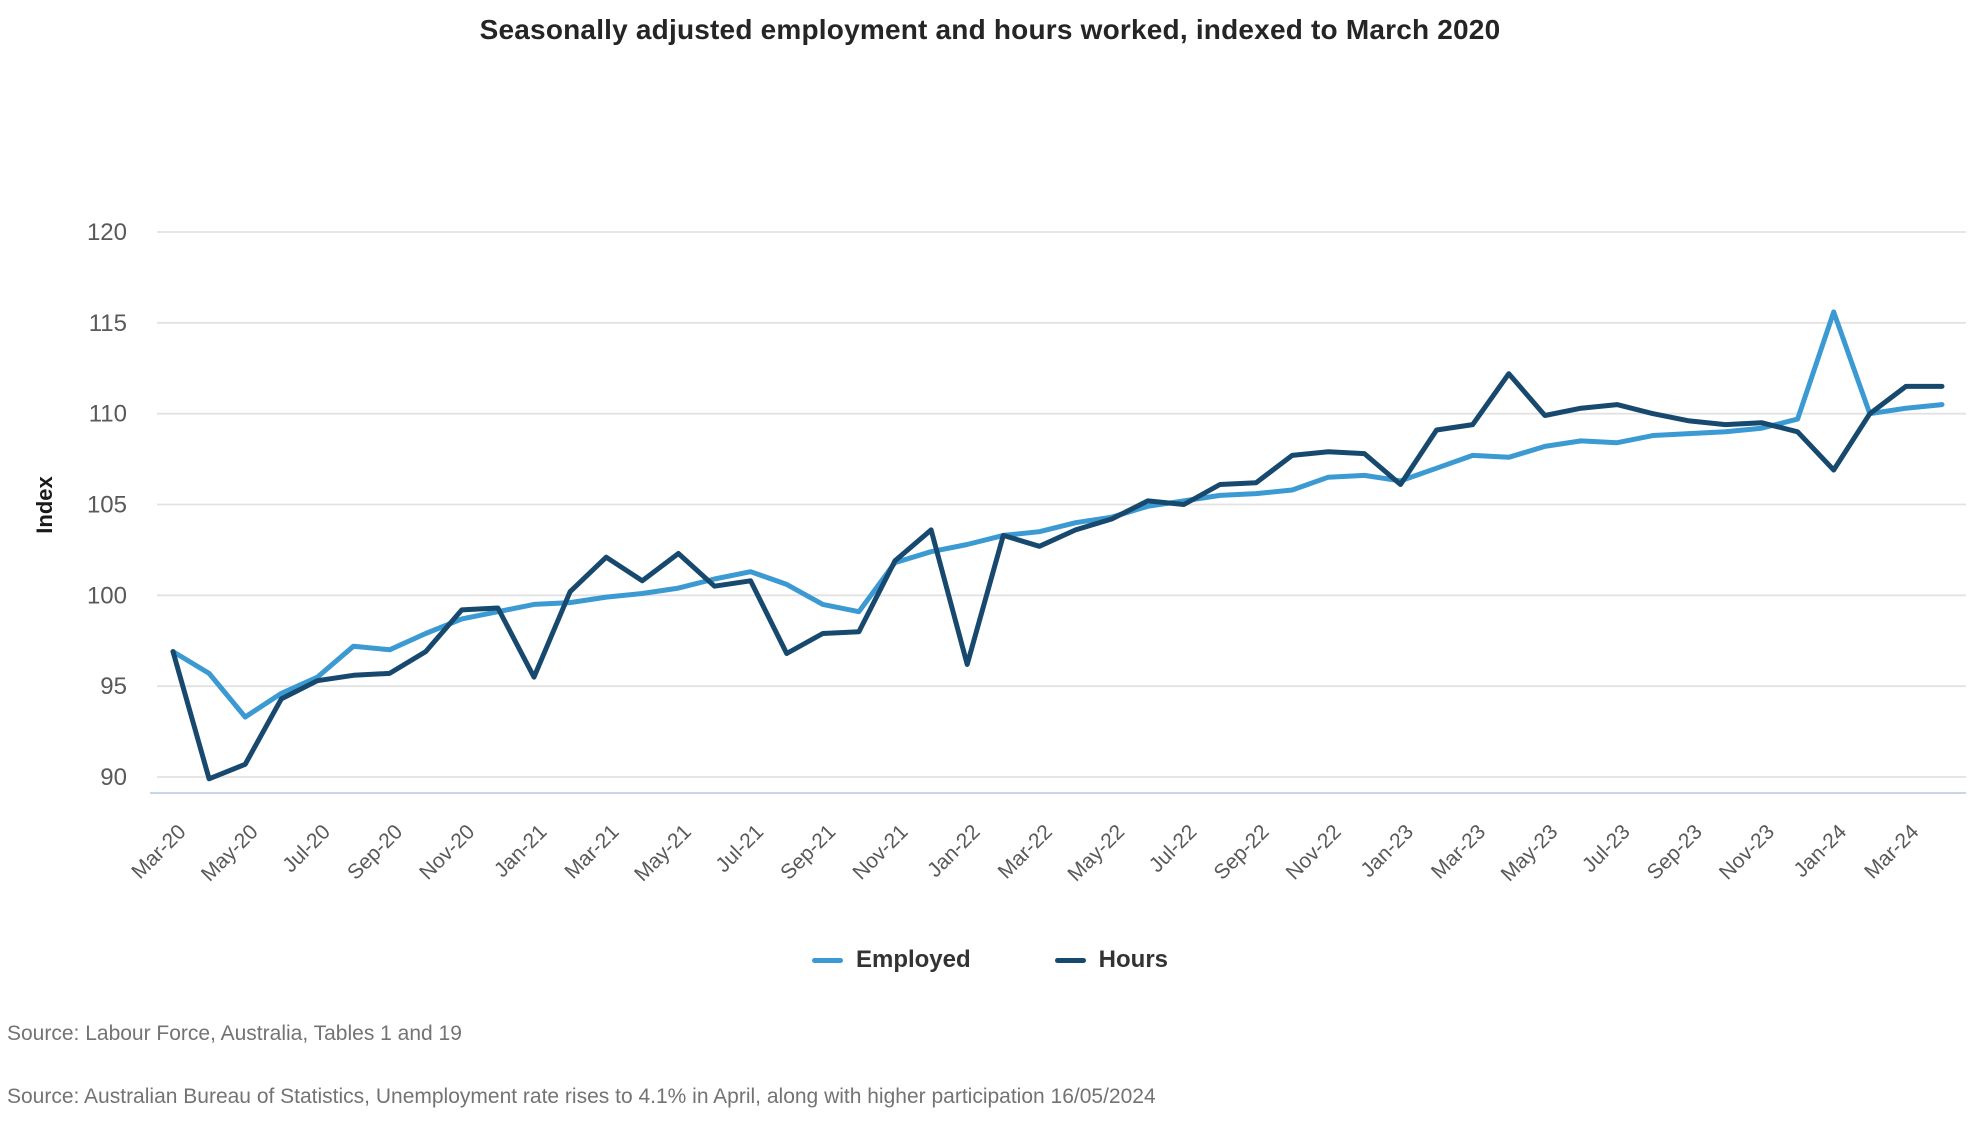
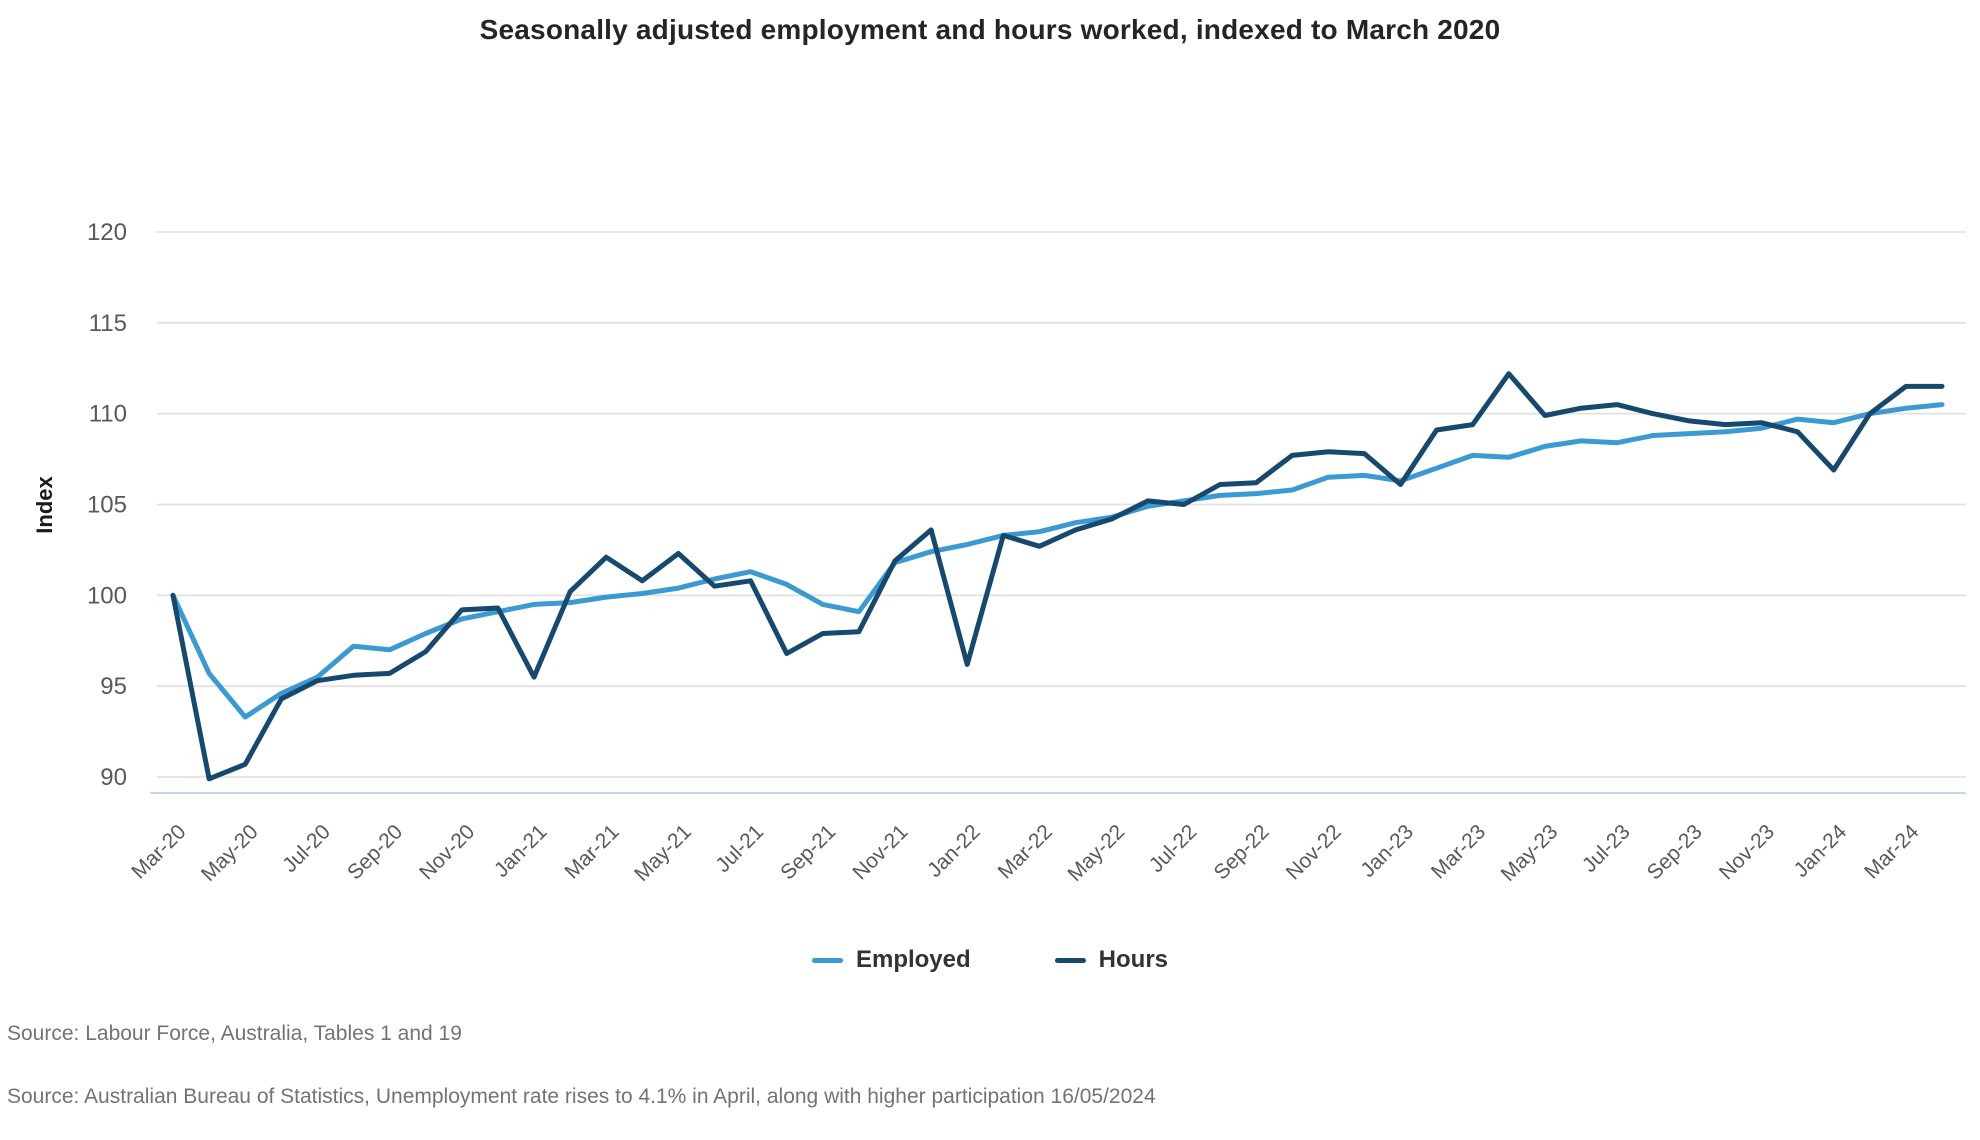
Employed/Mar-20: 96.9 -> 100.0
Hours/Mar-20: 96.9 -> 100.0
Employed/Jan-24: 115.6 -> 109.5
